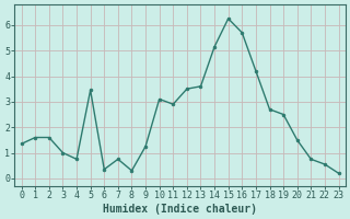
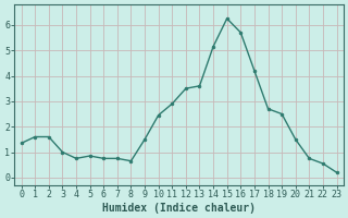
5: 3.45 -> 0.85
6: 0.35 -> 0.75
8: 0.30 -> 0.65
9: 1.25 -> 1.50
10: 3.10 -> 2.45
